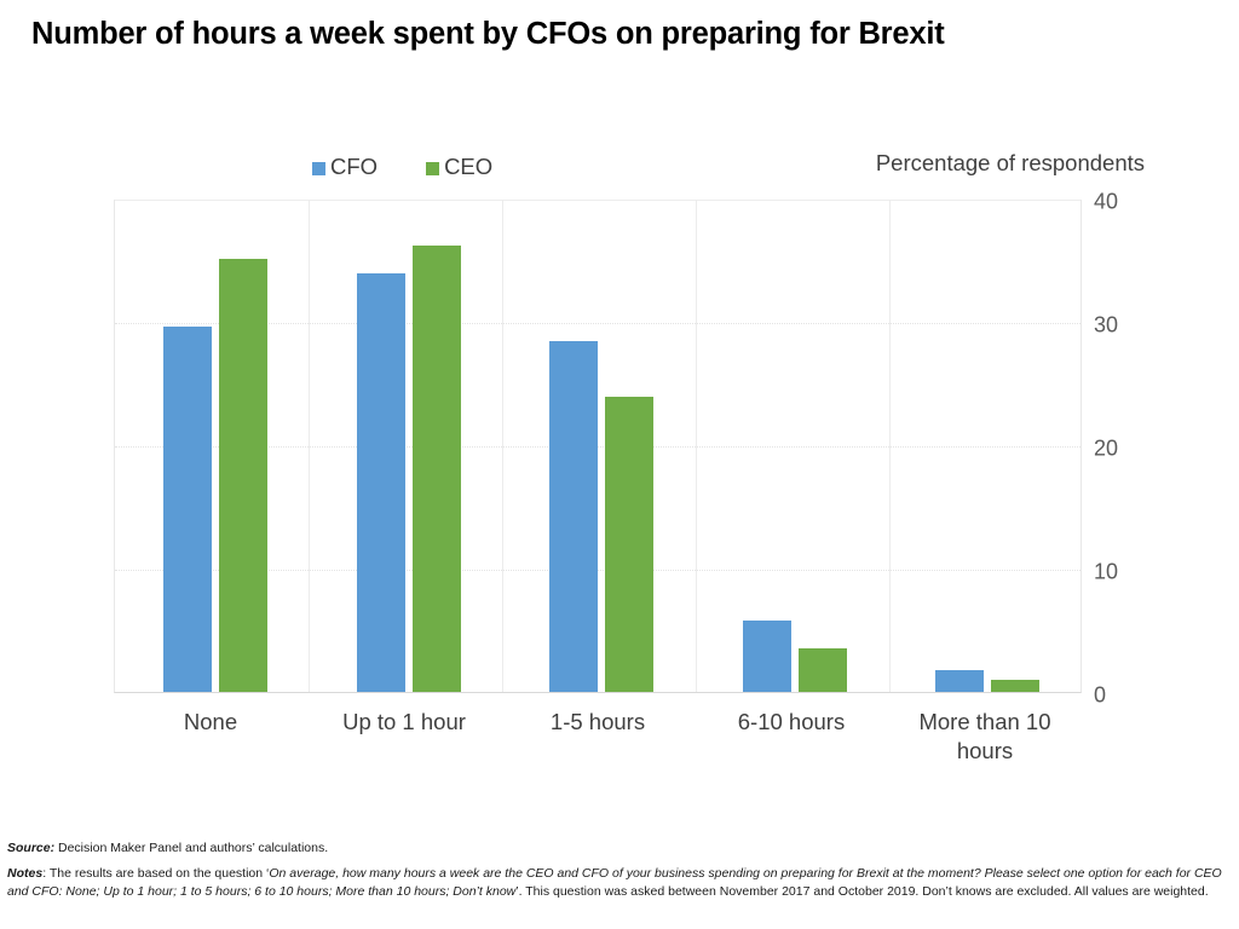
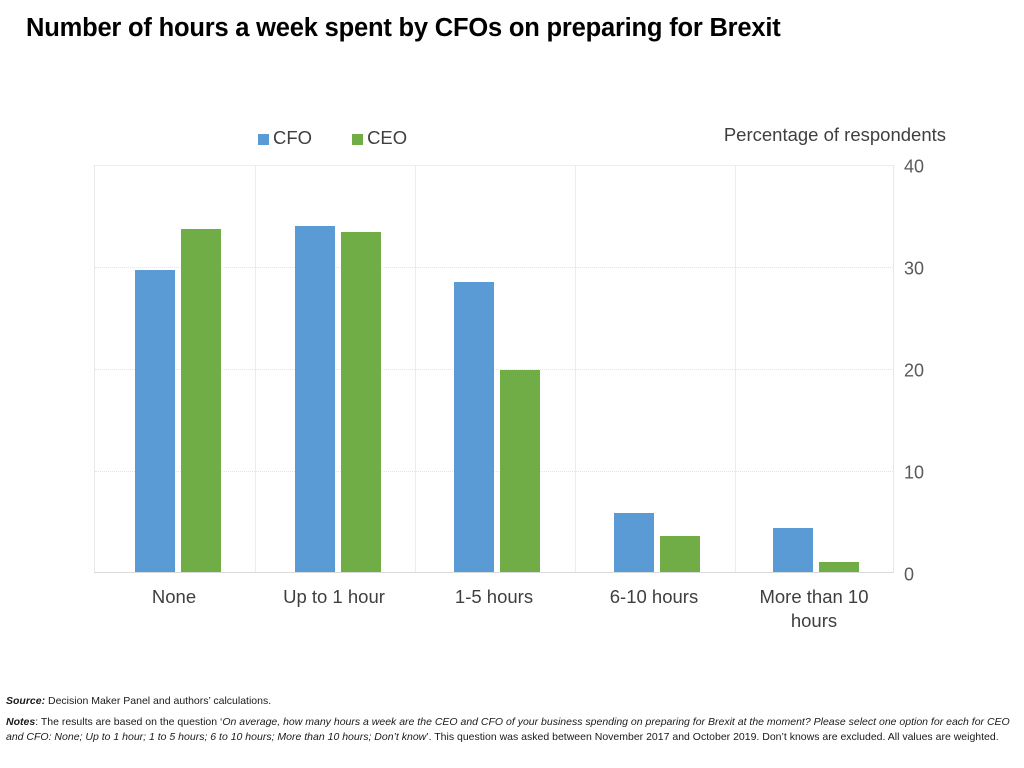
CEO/None: 35.1 -> 33.6
CEO/Up to 1 hour: 36.2 -> 33.3
CEO/1-5 hours: 23.9 -> 19.8
CFO/More than 10 hours: 1.8 -> 4.3
